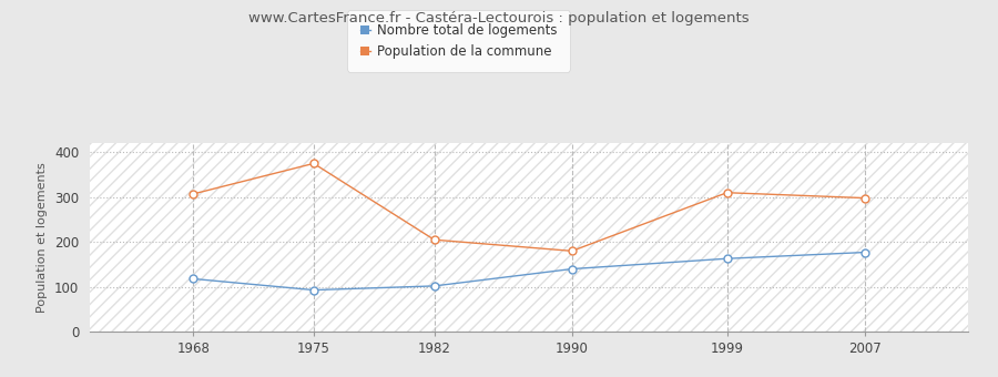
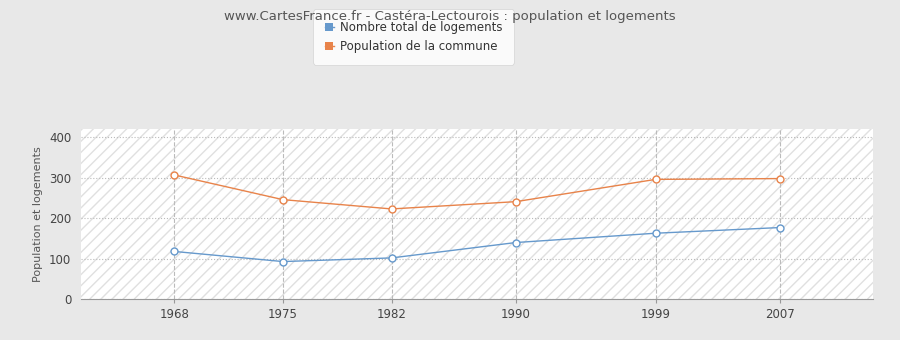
Population de la commune/1975: 375 -> 246
Population de la commune/1982: 205 -> 223
Population de la commune/1990: 180 -> 241
Population de la commune/1999: 310 -> 296
